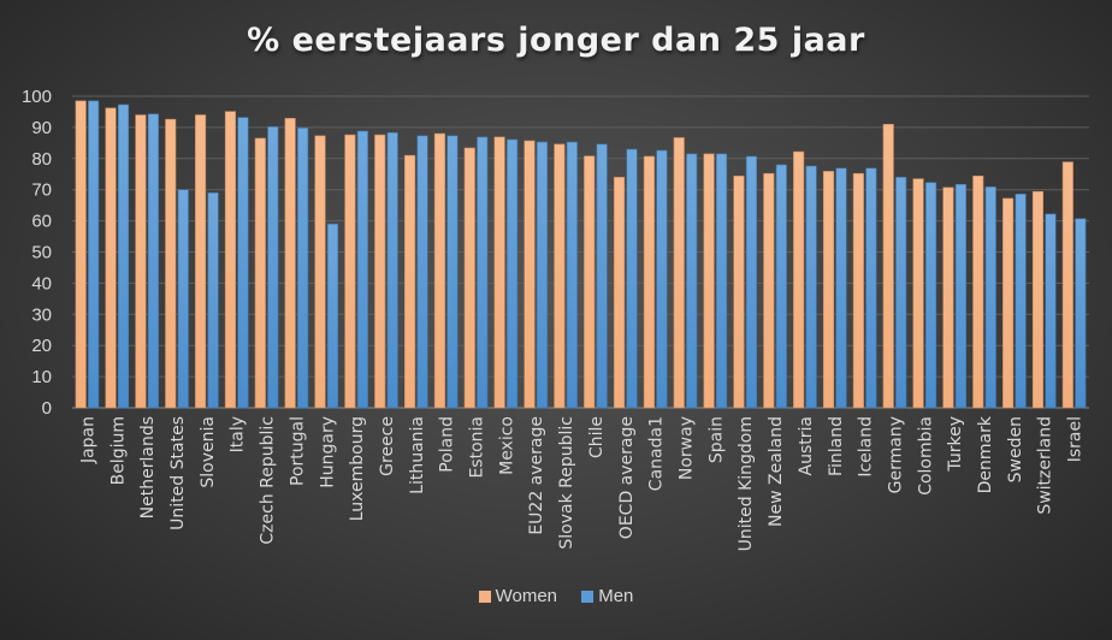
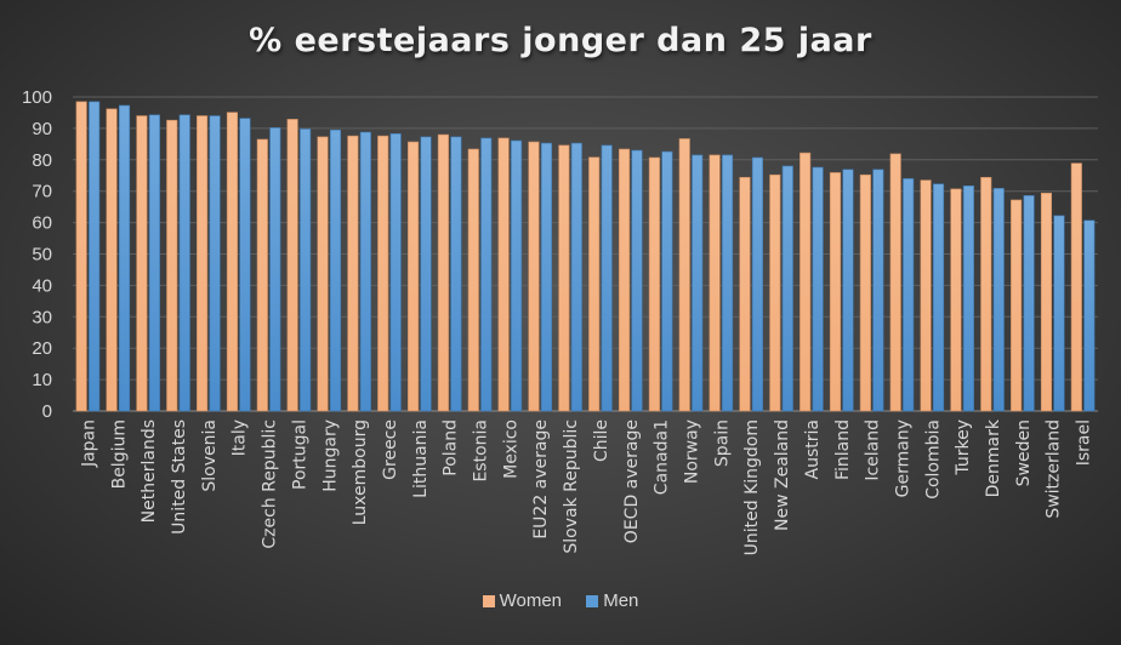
Men/United States: 70 -> 94
Men/Slovenia: 69 -> 94
Men/Hungary: 59 -> 90
Women/Lithuania: 81 -> 86
Women/OECD average: 74 -> 83
Women/Germany: 91 -> 82
